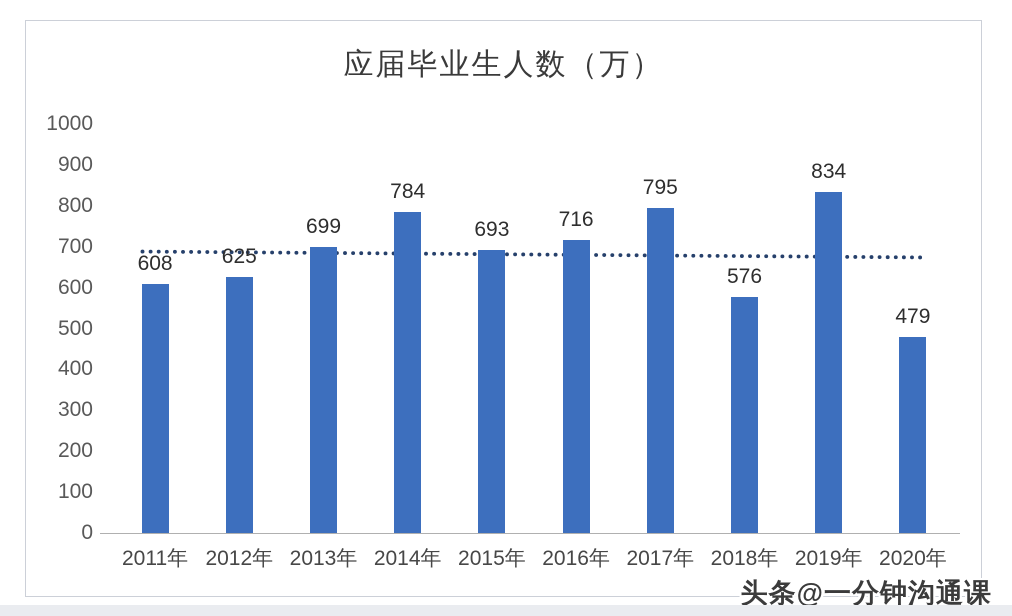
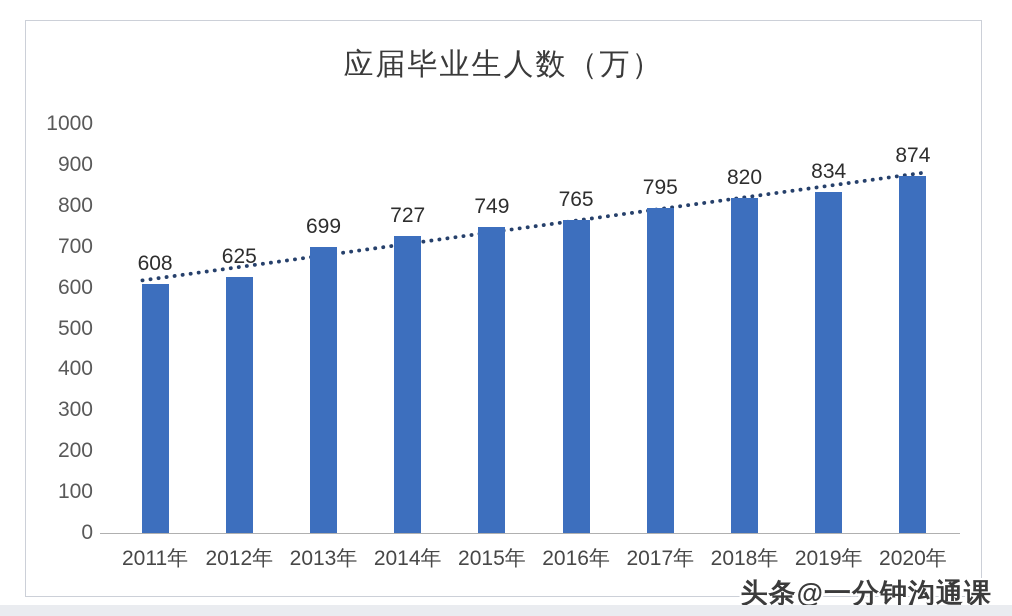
2014年: 784 -> 727
2015年: 693 -> 749
2016年: 716 -> 765
2018年: 576 -> 820
2020年: 479 -> 874
